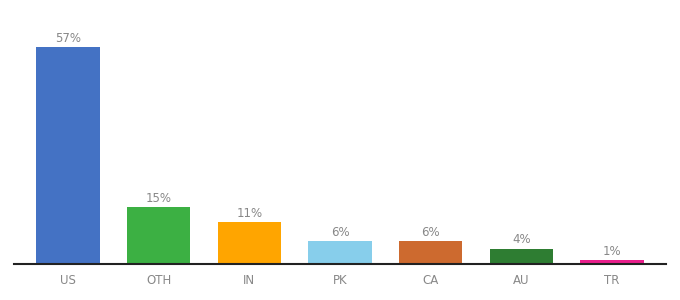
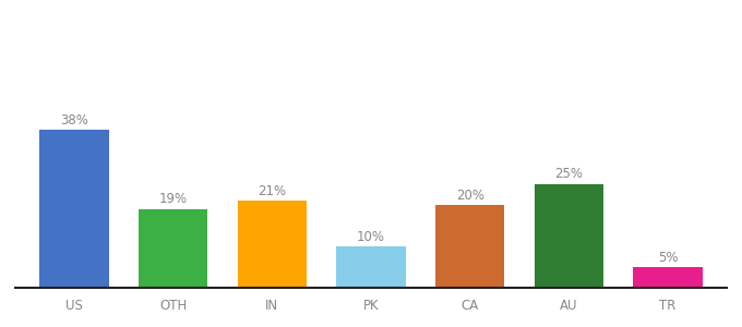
US: 57% -> 38%
OTH: 15% -> 19%
IN: 11% -> 21%
PK: 6% -> 10%
CA: 6% -> 20%
AU: 4% -> 25%
TR: 1% -> 5%
